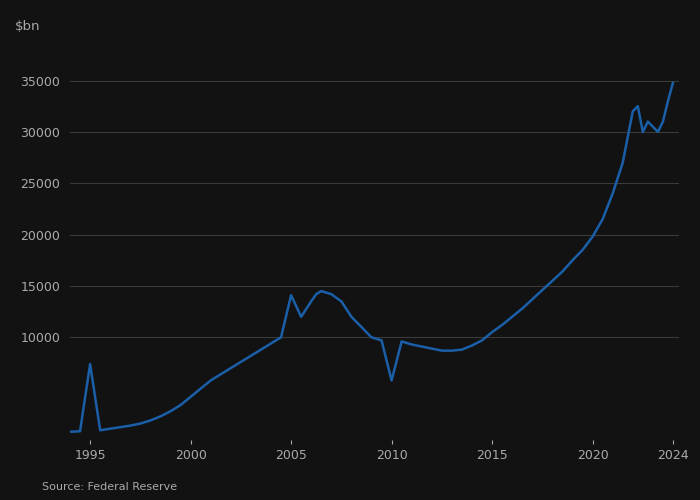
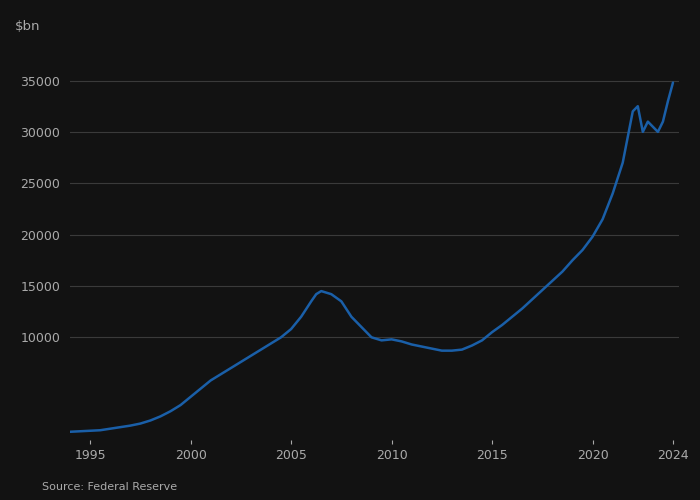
1995: 7400 -> 900
2005: 14100 -> 10800
2010: 5800 -> 9800
